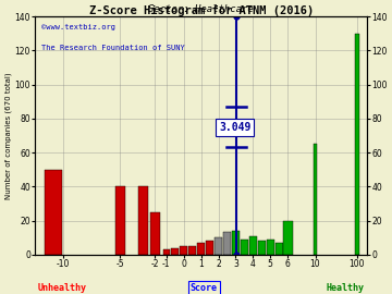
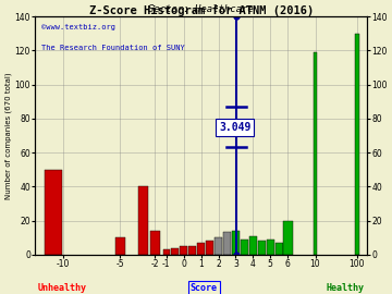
-5: 40 -> 10
-2: 25 -> 14
10: 65 -> 119
